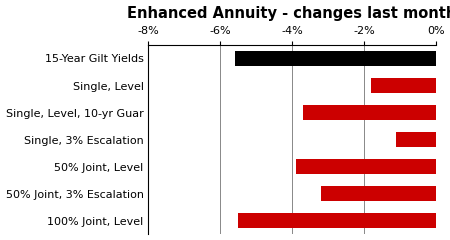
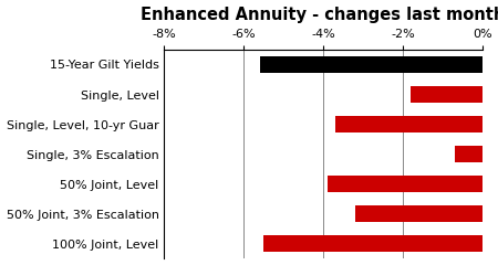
Single, 3% Escalation: -1.1% -> -0.7%
